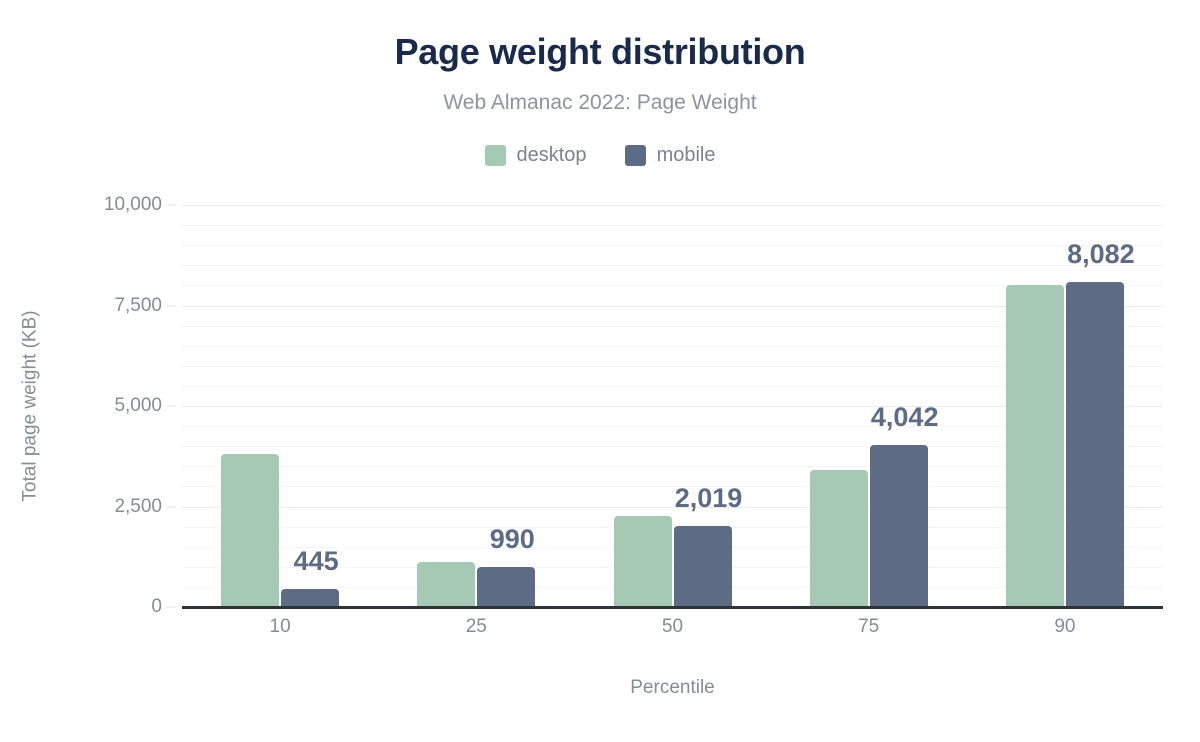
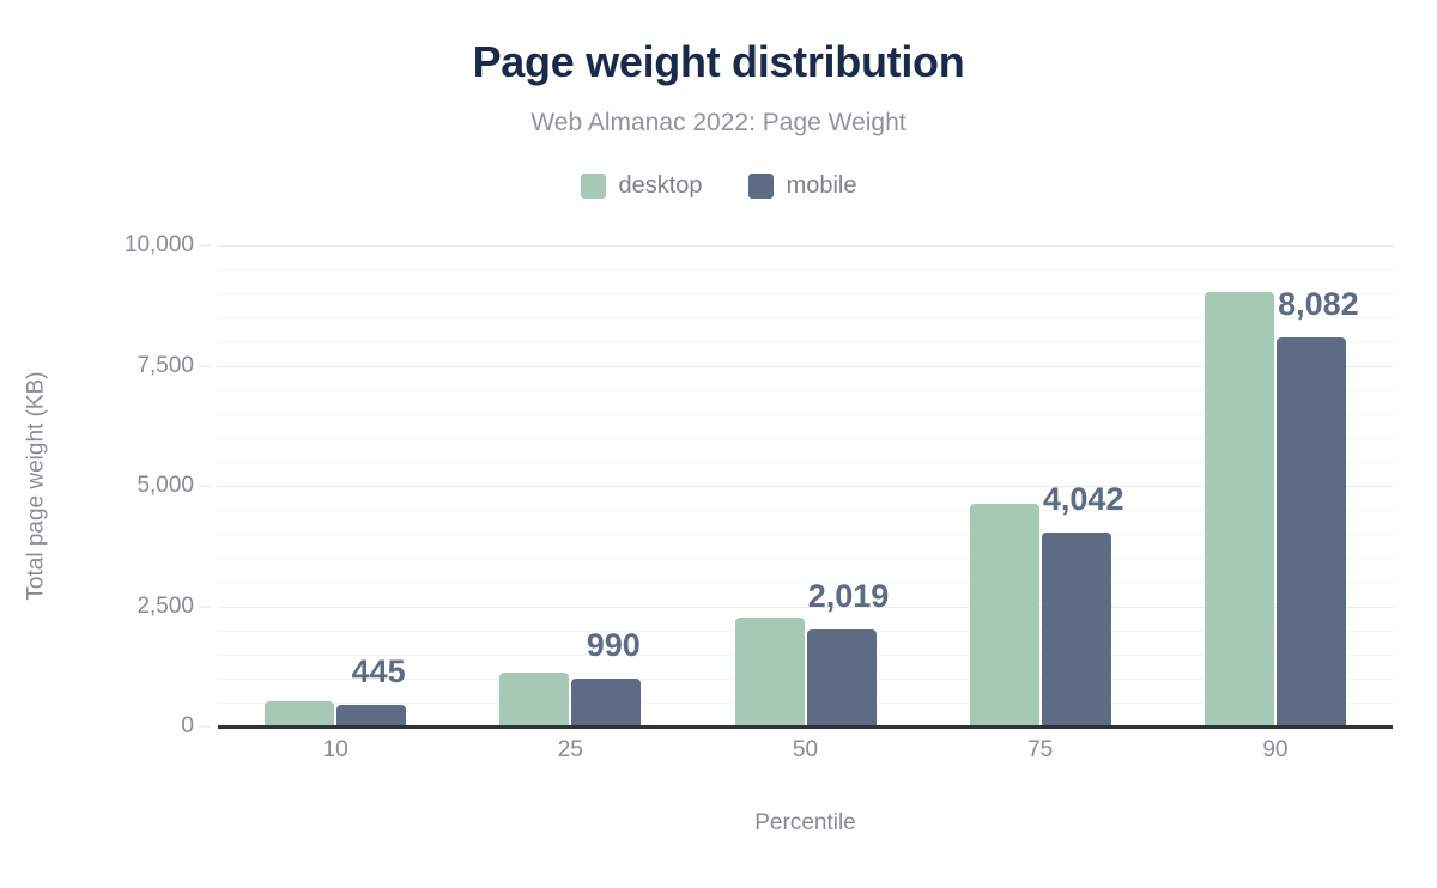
desktop/10: 3800 -> 500
desktop/75: 3400 -> 4600
desktop/90: 8000 -> 9000
